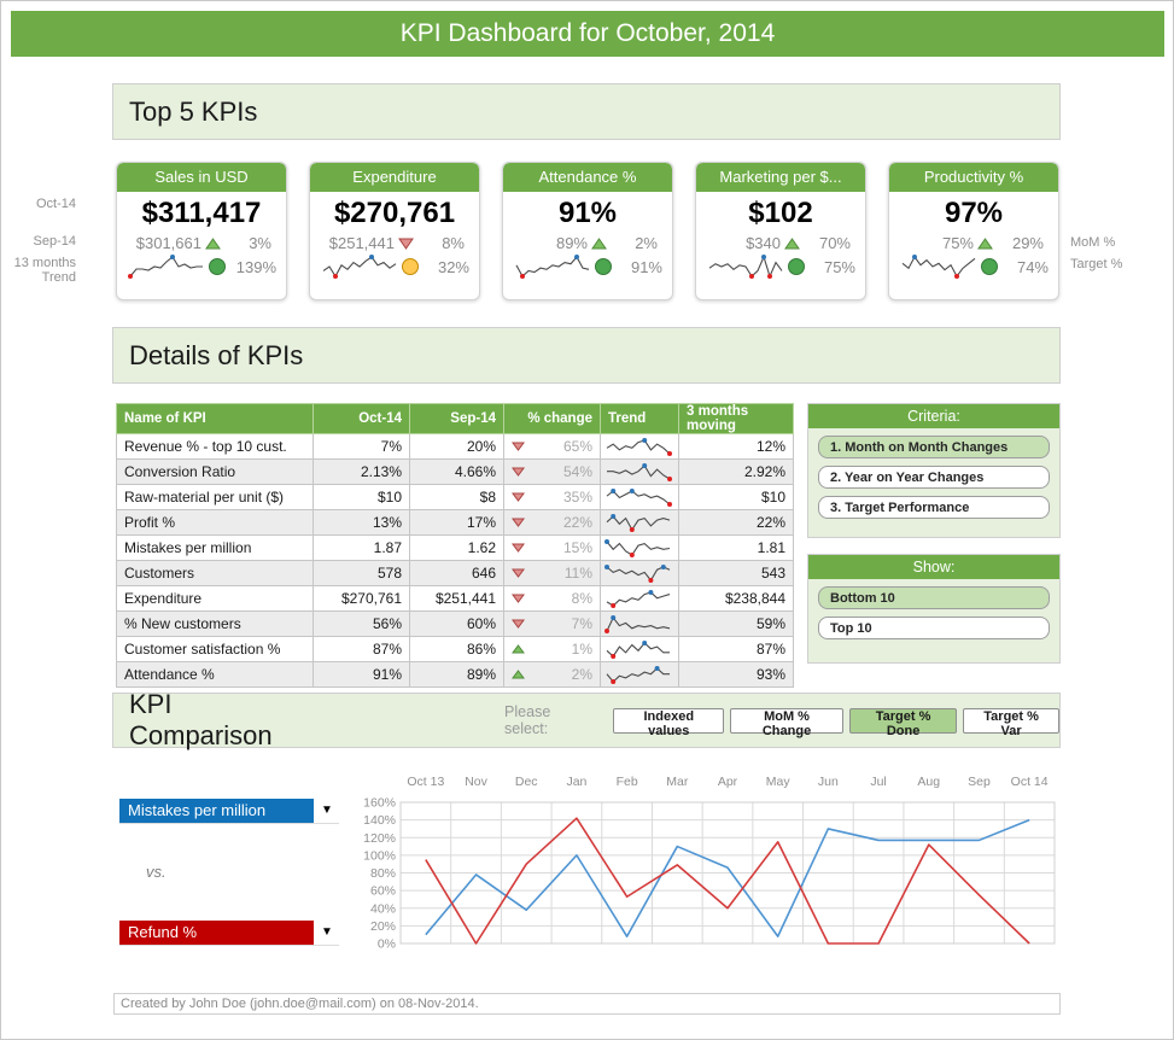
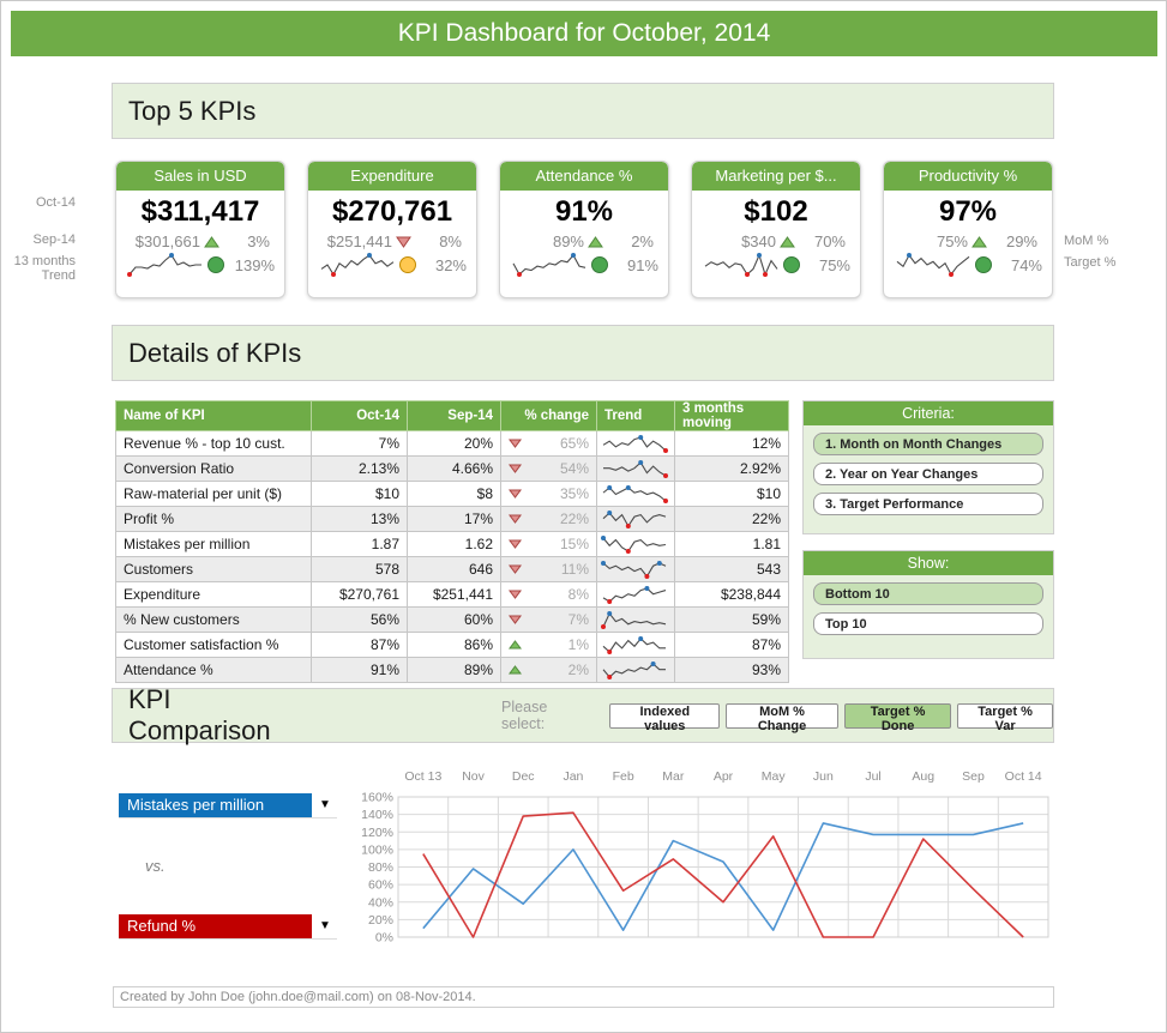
Refund %/Dec: 90% -> 140%
Mistakes per million/Oct 14: 140% -> 130%
